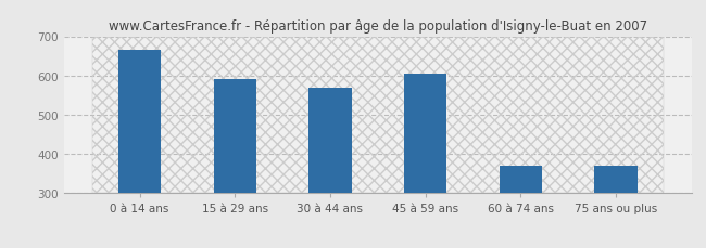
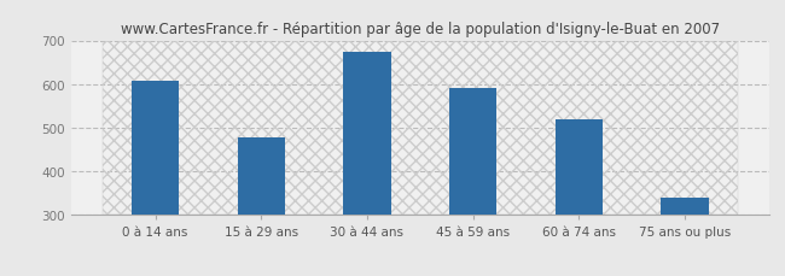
0 à 14 ans: 665 -> 607
15 à 29 ans: 590 -> 478
30 à 44 ans: 570 -> 673
45 à 59 ans: 605 -> 590
60 à 74 ans: 370 -> 518
75 ans ou plus: 370 -> 341
